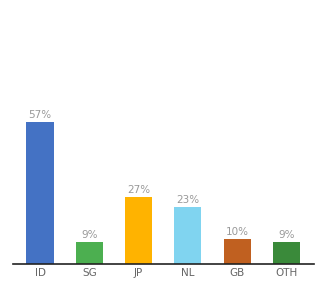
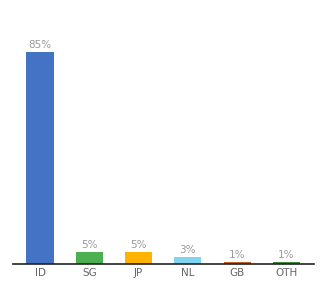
ID: 57% -> 85%
SG: 9% -> 5%
JP: 27% -> 5%
NL: 23% -> 3%
GB: 10% -> 1%
OTH: 9% -> 1%
